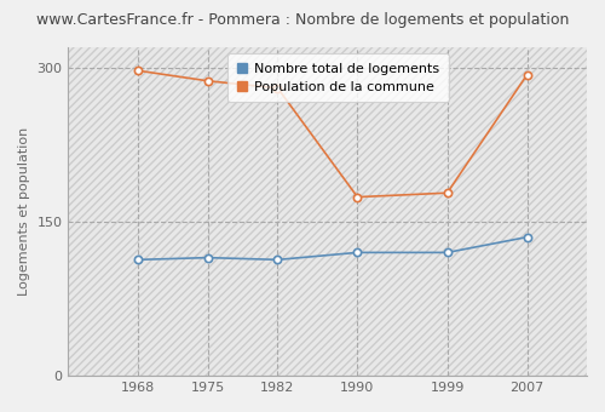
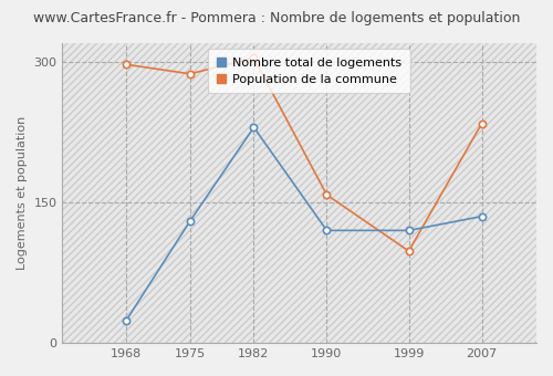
Nombre total de logements/1968: 113 -> 24
Nombre total de logements/1975: 115 -> 130
Nombre total de logements/1982: 113 -> 230
Population de la commune/1982: 280 -> 304
Population de la commune/1990: 174 -> 158
Population de la commune/1999: 178 -> 98
Population de la commune/2007: 293 -> 234
